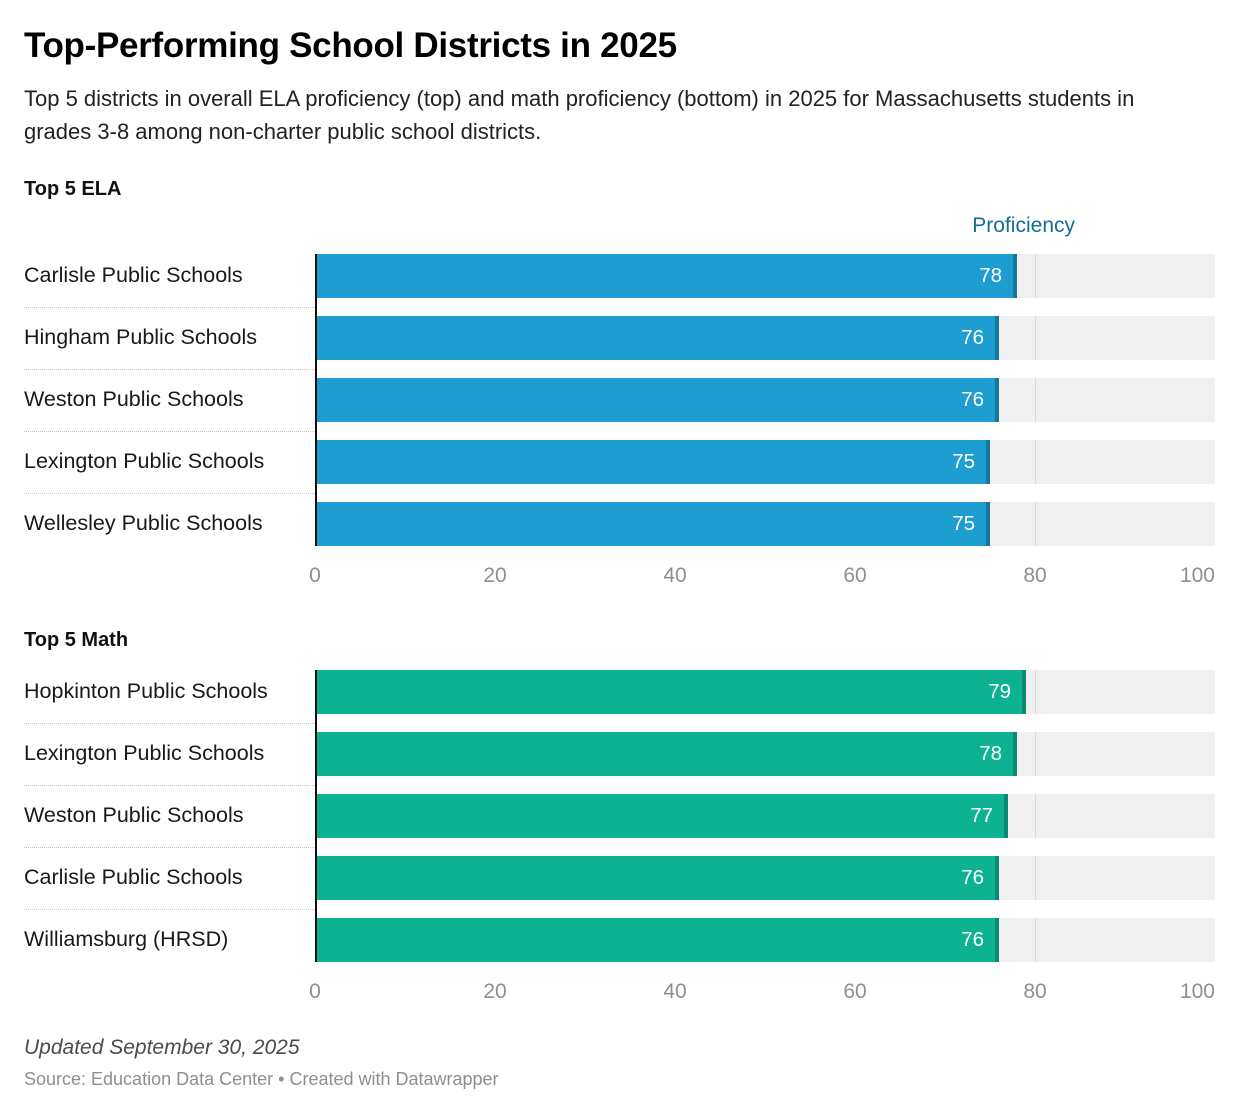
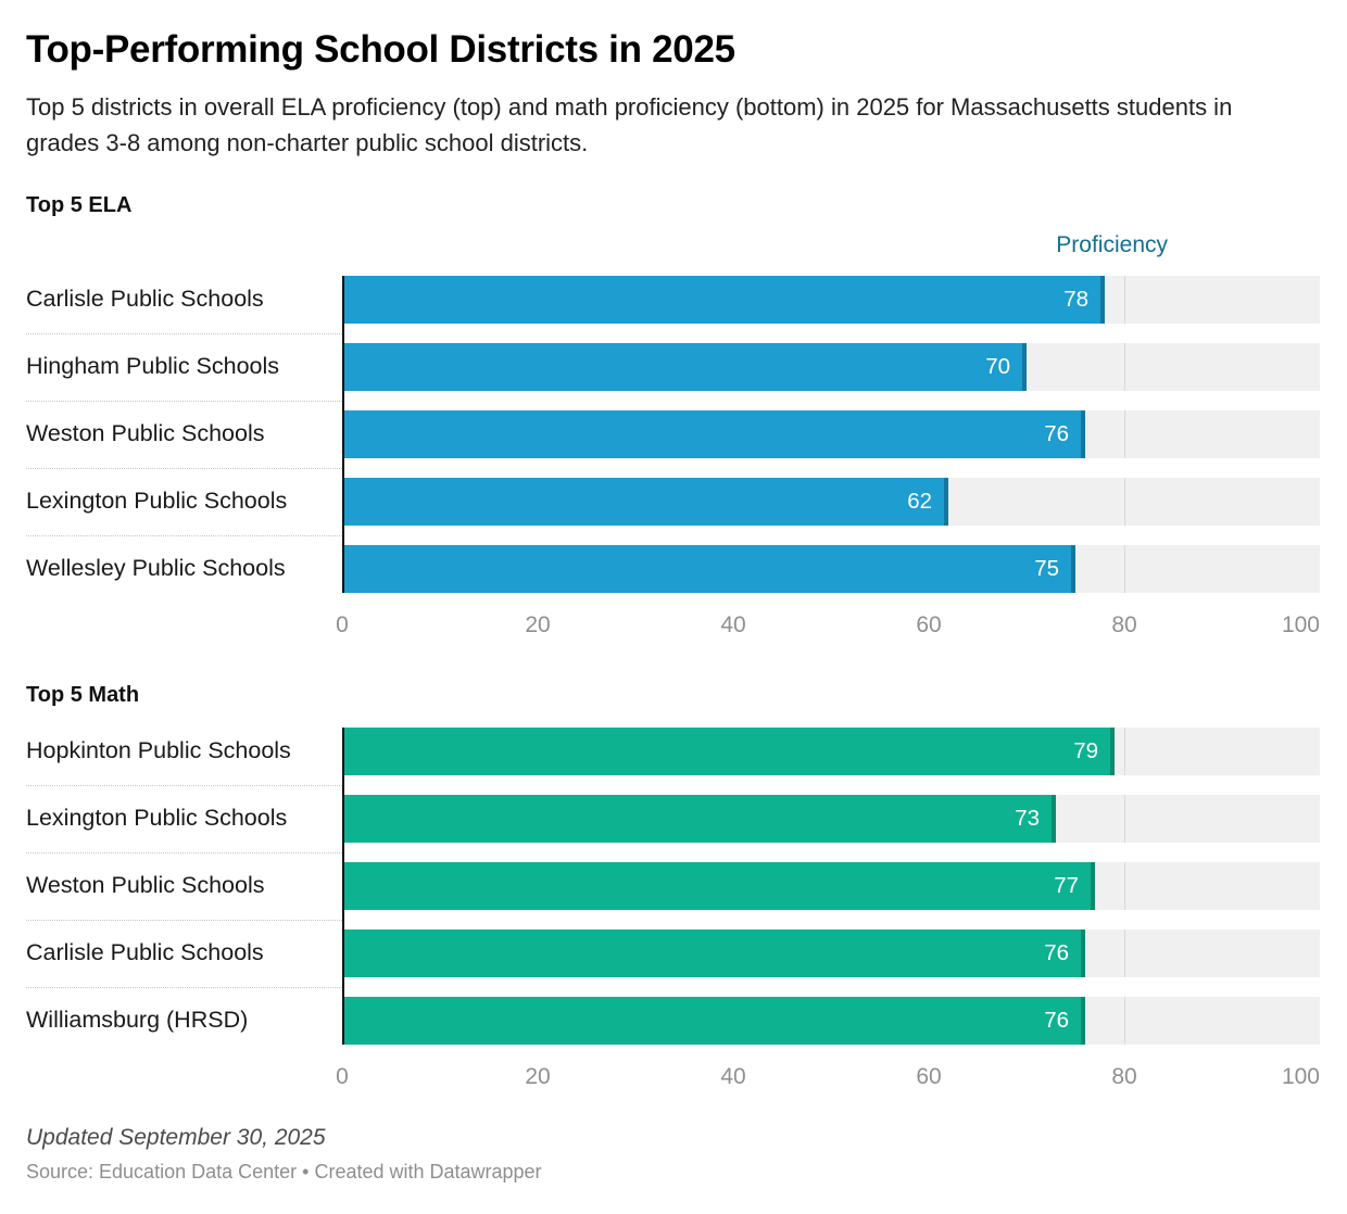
Top 5 ELA/Hingham Public Schools: 76 -> 70
Top 5 ELA/Lexington Public Schools: 75 -> 62
Top 5 Math/Lexington Public Schools: 78 -> 73
